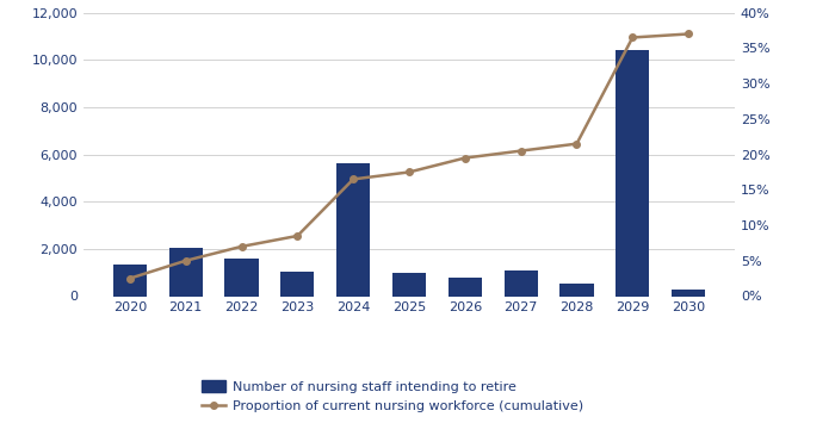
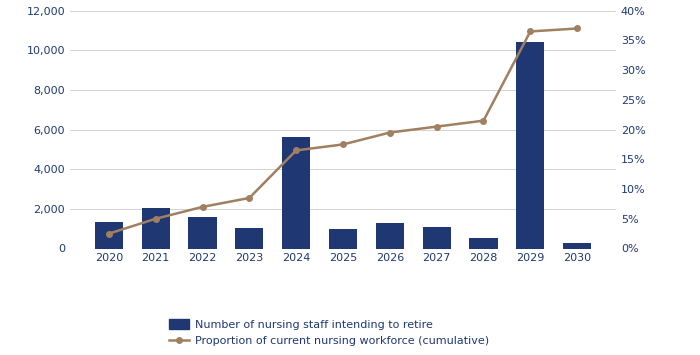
Number of nursing staff intending to retire/2026: 800 -> 1,300
